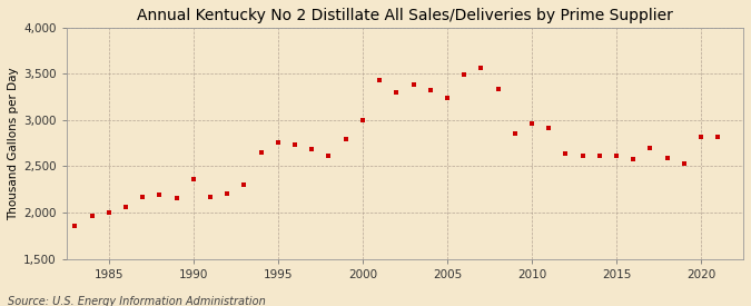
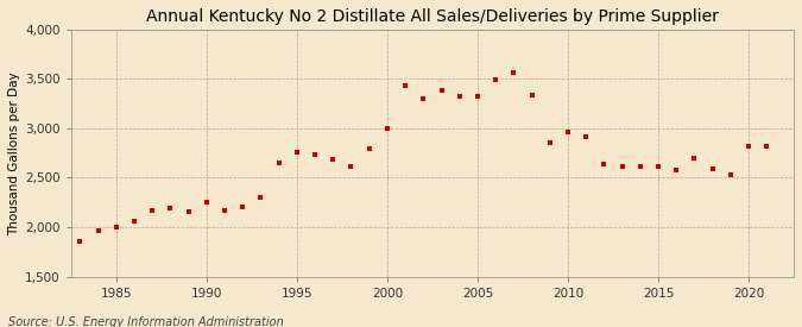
1990: 2,360 -> 2,250
2005: 3,240 -> 3,320
